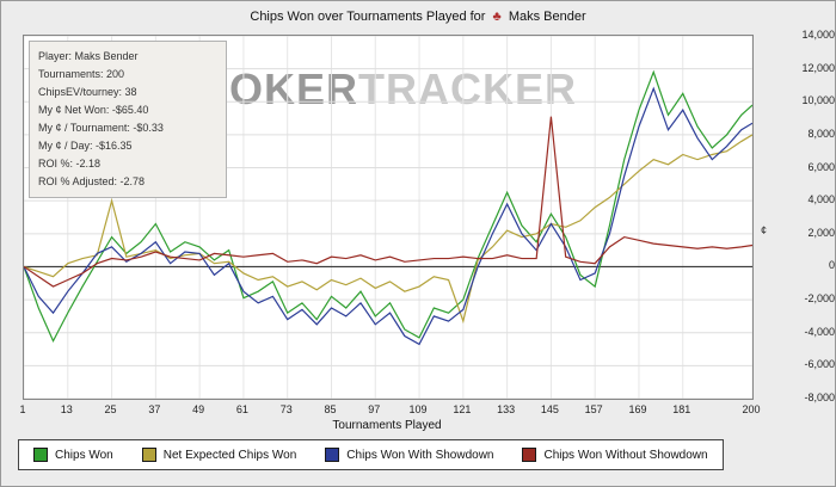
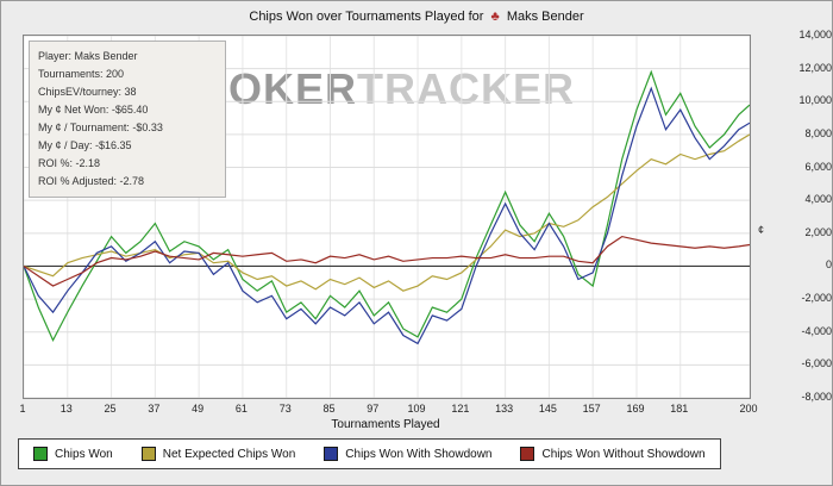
Net Expected Chips Won/25: 4000 -> 900
Chips Won/61: -1900 -> -800
Net Expected Chips Won/121: -3300 -> -400
Chips Won Without Showdown/145: 9100 -> 600
